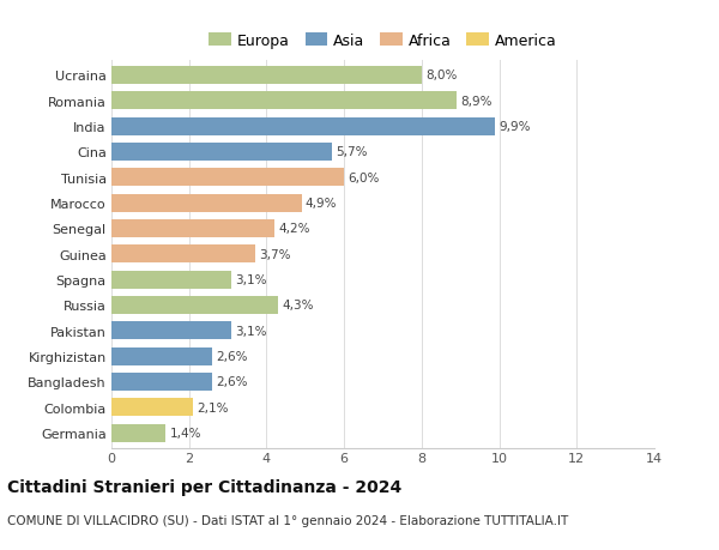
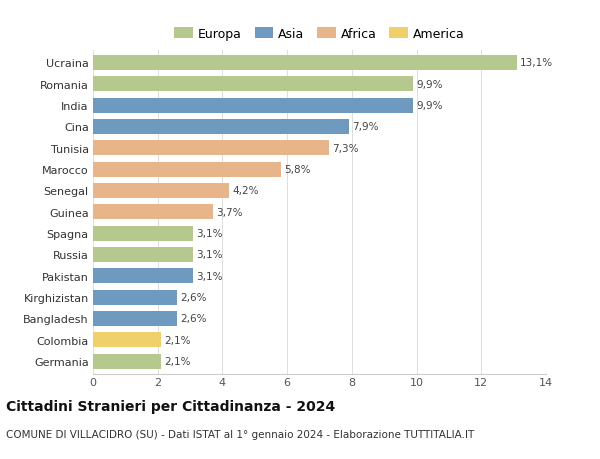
Ucraina: 8,0% -> 13,1%
Romania: 8,9% -> 9,9%
Cina: 5,7% -> 7,9%
Tunisia: 6,0% -> 7,3%
Marocco: 4,9% -> 5,8%
Russia: 4,3% -> 3,1%
Germania: 1,4% -> 2,1%
